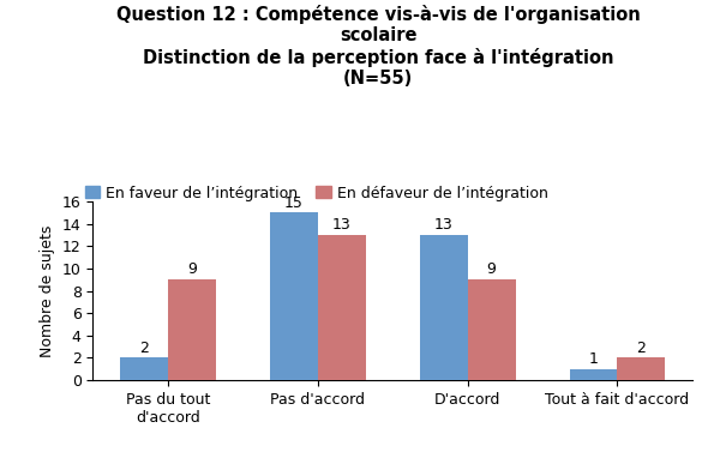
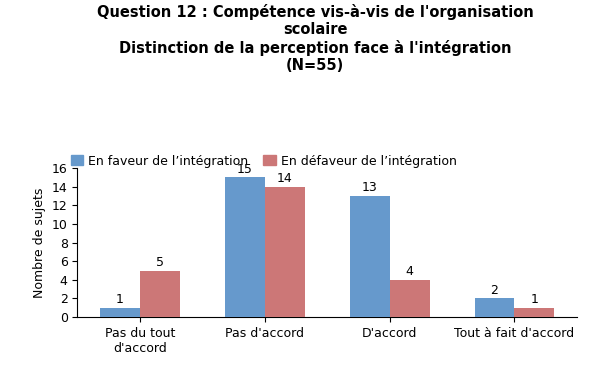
En faveur de l’intégration/Pas du tout d'accord: 2 -> 1
En défaveur de l’intégration/Pas du tout d'accord: 9 -> 5
En défaveur de l’intégration/Pas d'accord: 13 -> 14
En défaveur de l’intégration/D'accord: 9 -> 4
En faveur de l’intégration/Tout à fait d'accord: 1 -> 2
En défaveur de l’intégration/Tout à fait d'accord: 2 -> 1
